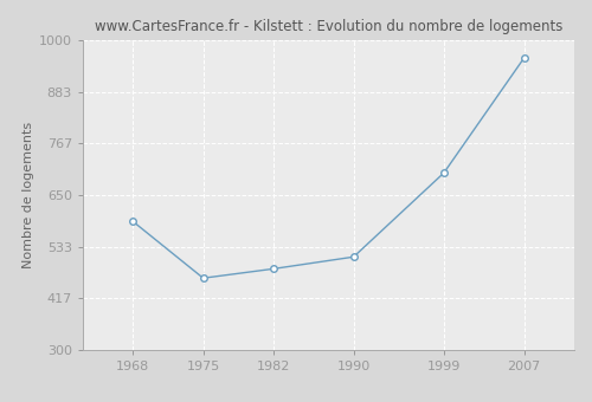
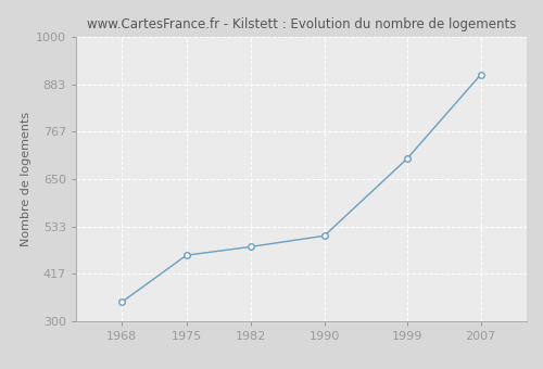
1968: 590 -> 347
2007: 960 -> 907
